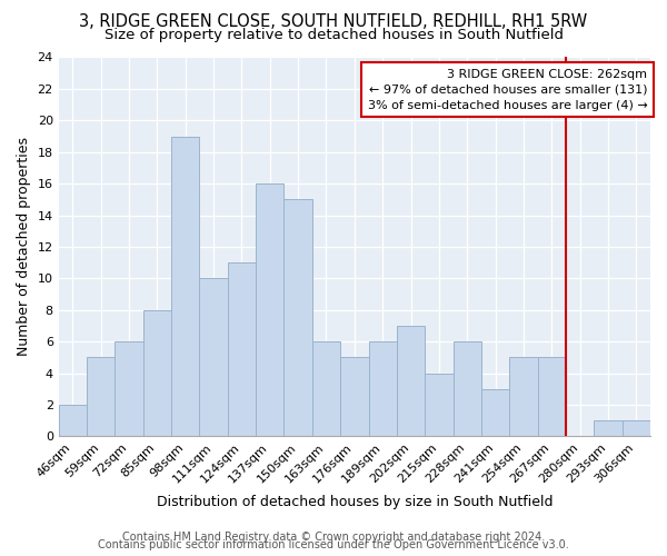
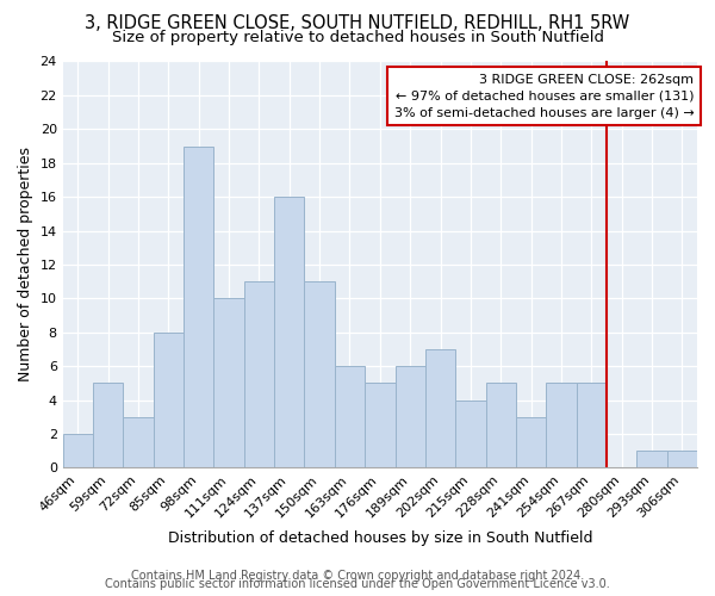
72sqm: 6 -> 3
150sqm: 15 -> 11
228sqm: 6 -> 5
